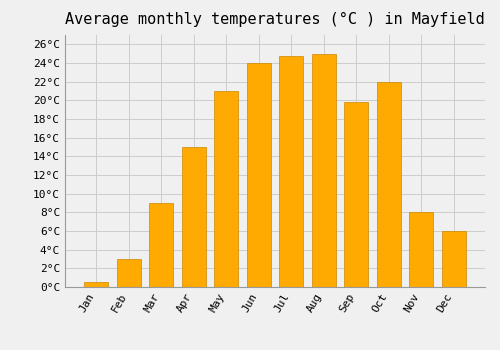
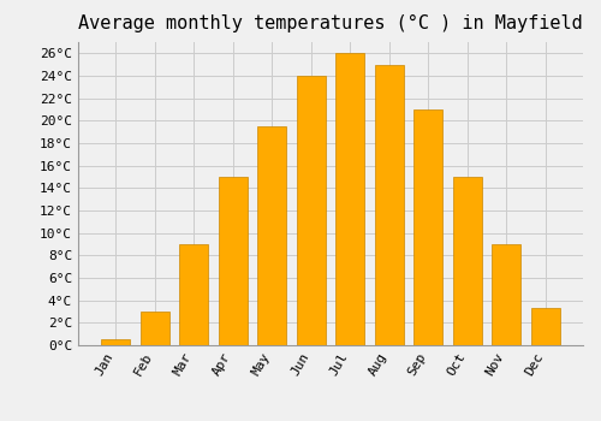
May: 21.0°C -> 19.5°C
Jul: 24.8°C -> 26.0°C
Sep: 19.8°C -> 21.0°C
Oct: 22.0°C -> 15.0°C
Nov: 8.0°C -> 9.0°C
Dec: 6.0°C -> 3.3°C
